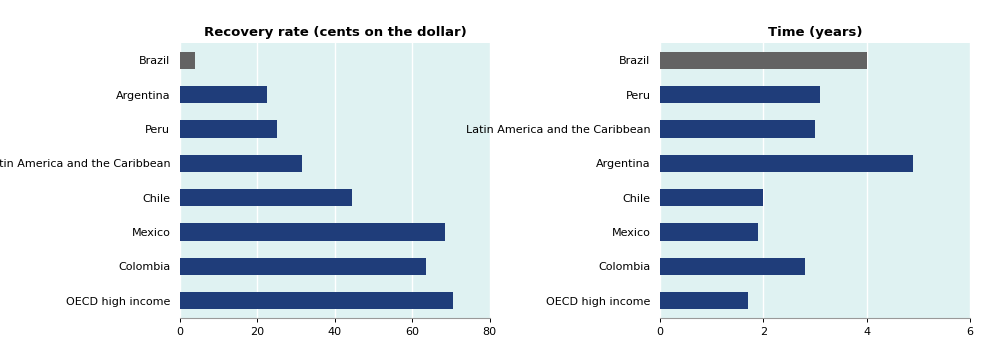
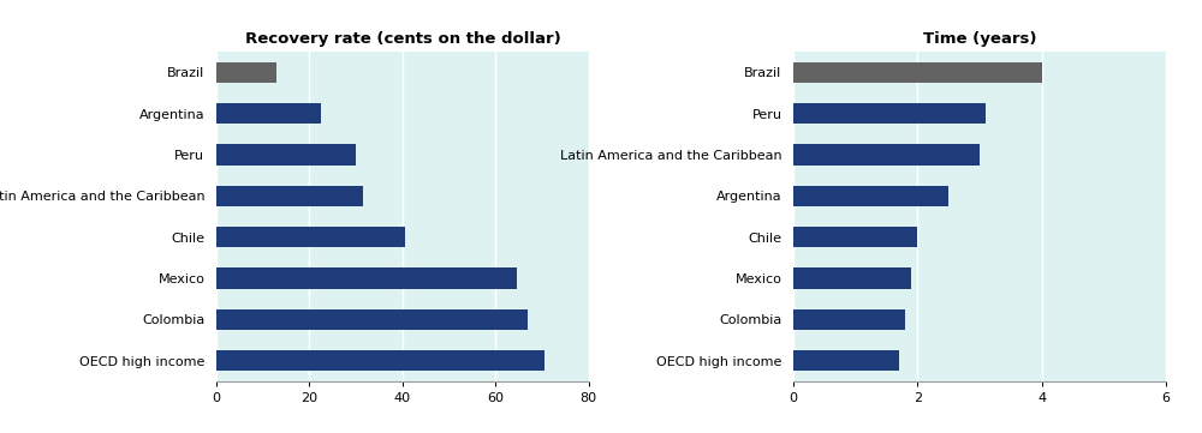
Recovery rate (cents on the dollar)/Brazil: 4.0 -> 13.0
Recovery rate (cents on the dollar)/Peru: 25.0 -> 30.0
Recovery rate (cents on the dollar)/Chile: 44.5 -> 40.5
Recovery rate (cents on the dollar)/Mexico: 68.5 -> 64.5
Recovery rate (cents on the dollar)/Colombia: 63.5 -> 67.0
Time (years)/Argentina: 4.9 -> 2.5
Time (years)/Colombia: 2.8 -> 1.8
